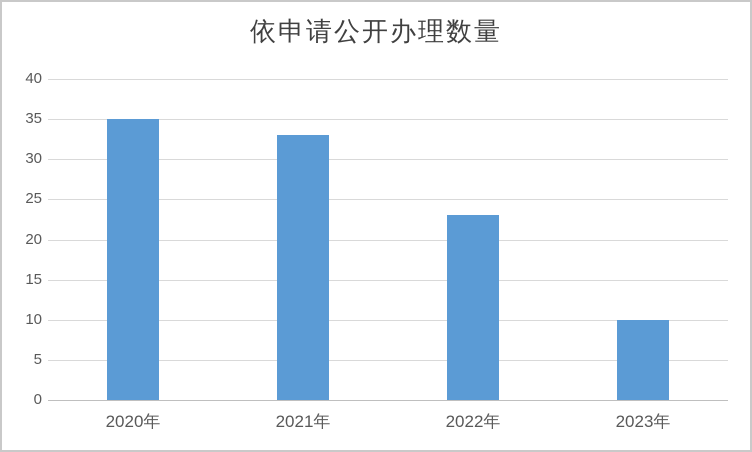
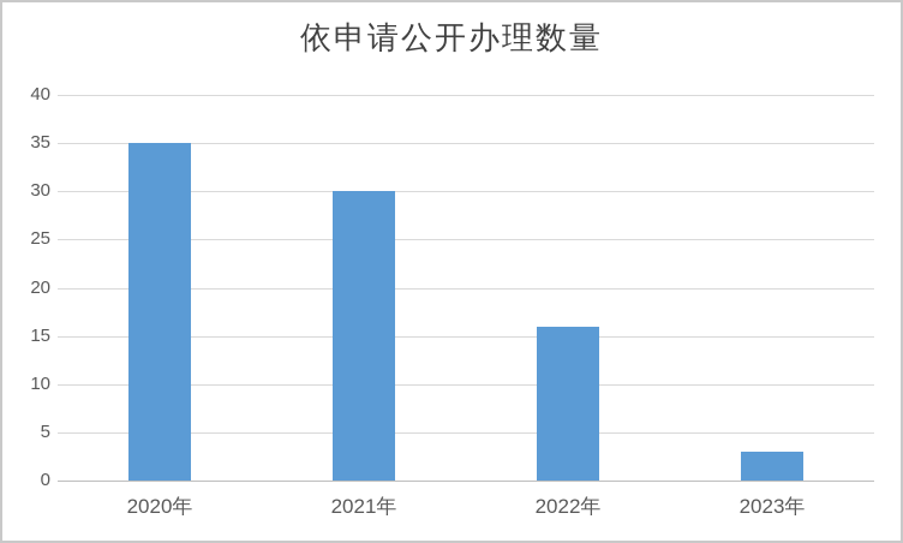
2021年: 33 -> 30
2022年: 23 -> 16
2023年: 10 -> 3
